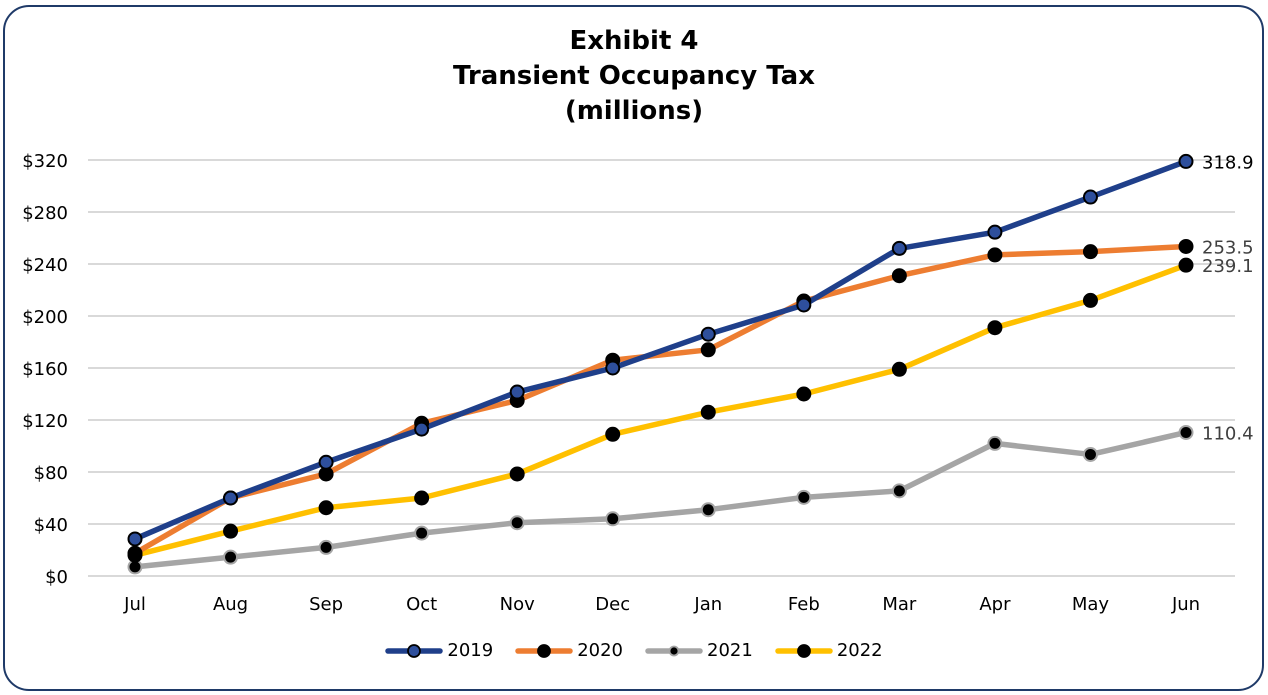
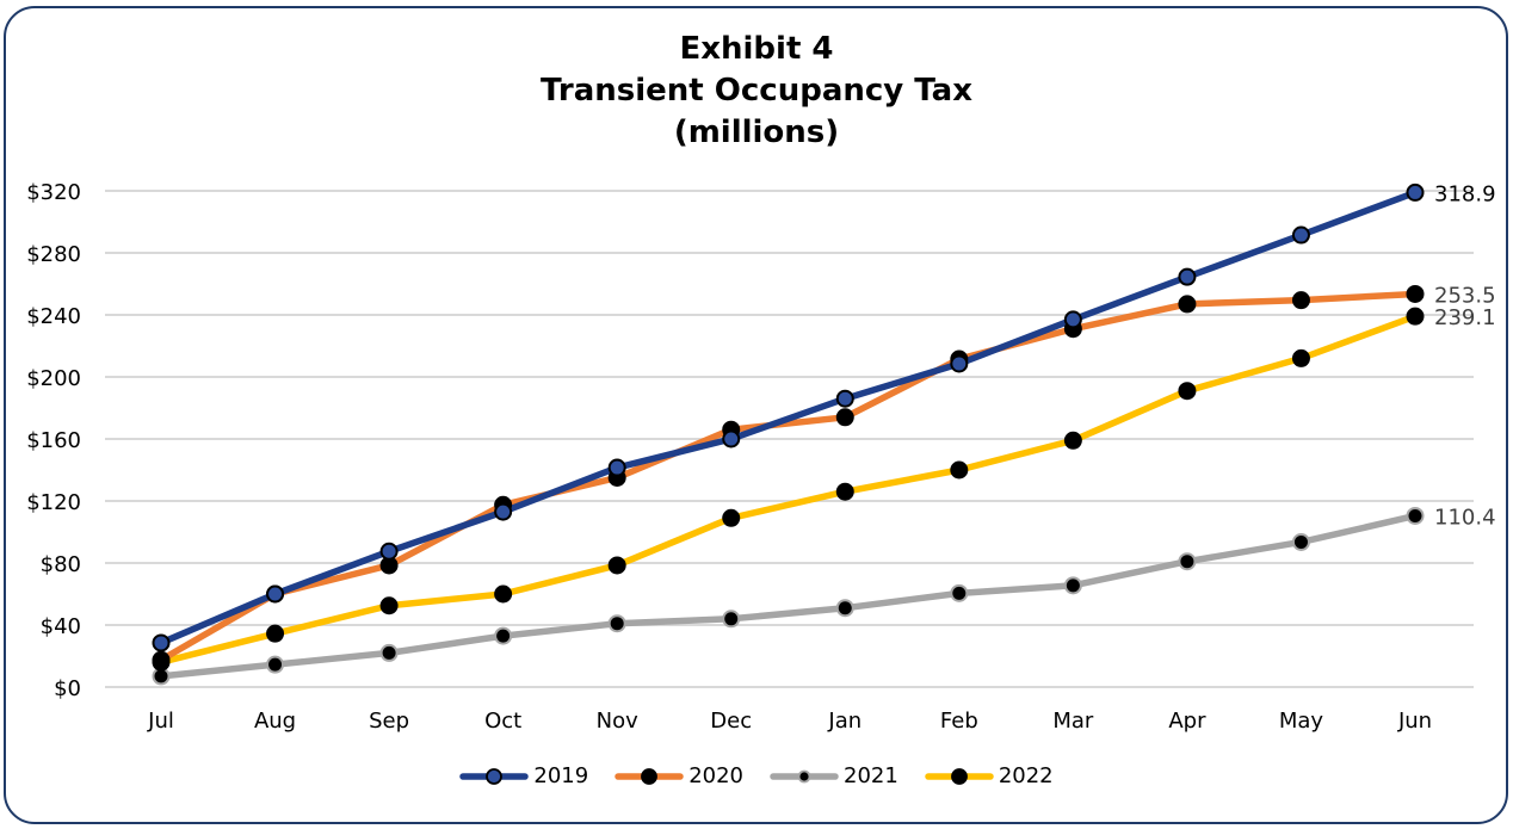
2019/Mar: $252 -> $237
2021/Apr: $102 -> $81
